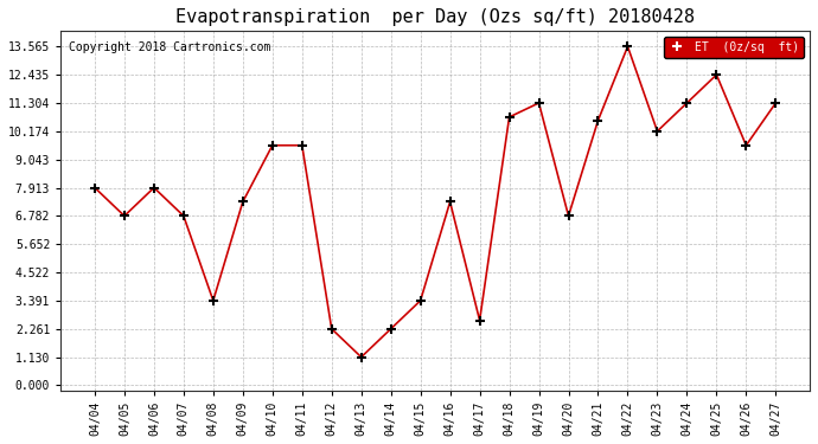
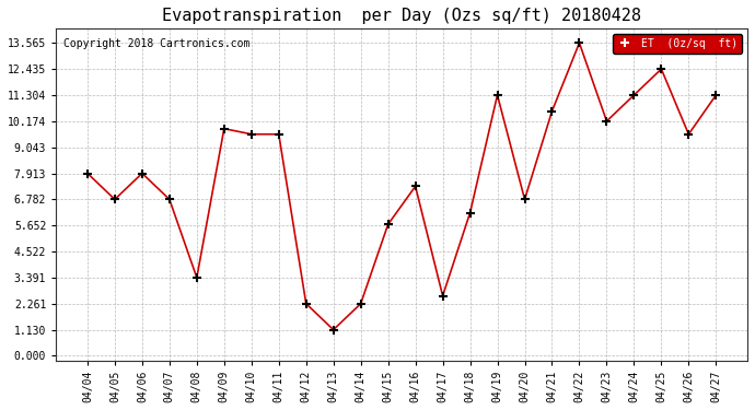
04/09: 7.35 -> 9.85
04/15: 3.39 -> 5.70
04/18: 10.74 -> 6.20
